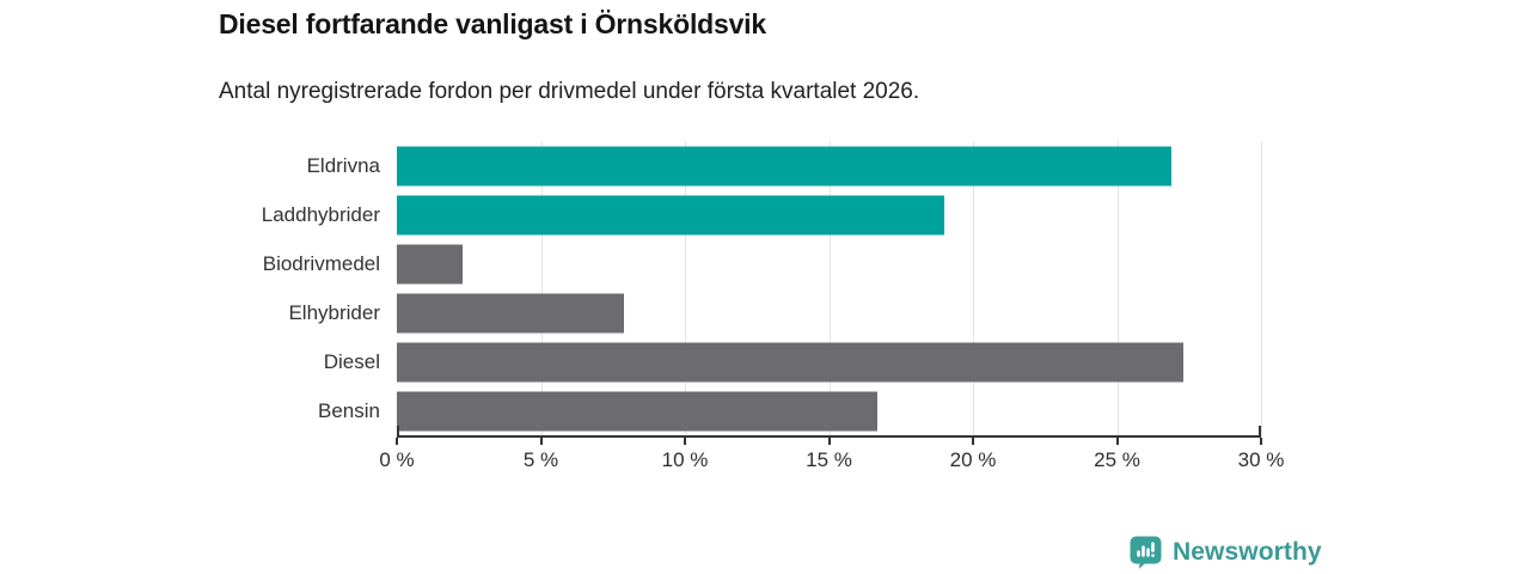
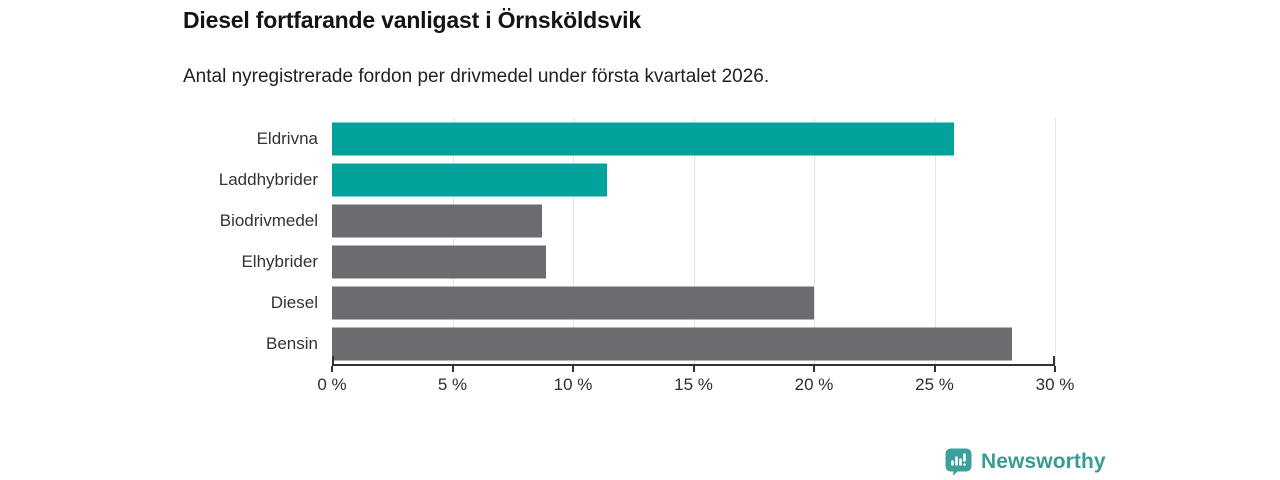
Eldrivna: 26.9% -> 25.8%
Laddhybrider: 19.0% -> 11.4%
Biodrivmedel: 2.3% -> 8.7%
Elhybrider: 7.9% -> 8.9%
Diesel: 27.3% -> 20.0%
Bensin: 16.7% -> 28.2%
